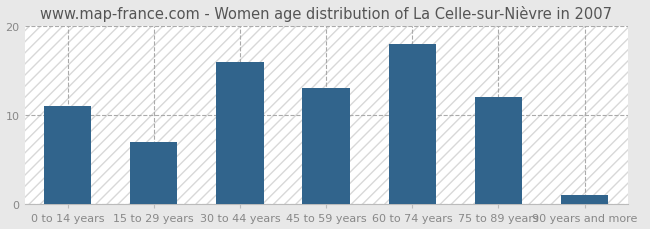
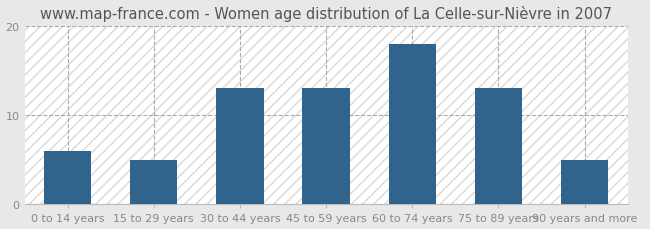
0 to 14 years: 11 -> 6
15 to 29 years: 7 -> 5
30 to 44 years: 16 -> 13
75 to 89 years: 12 -> 13
90 years and more: 1 -> 5
